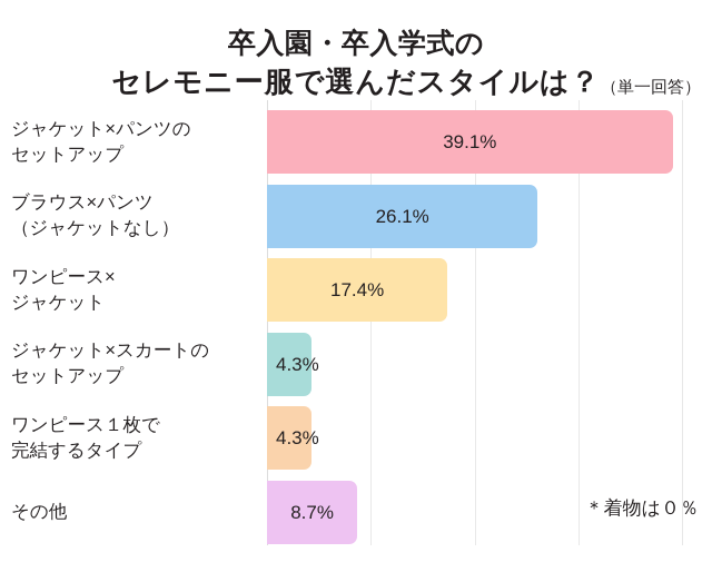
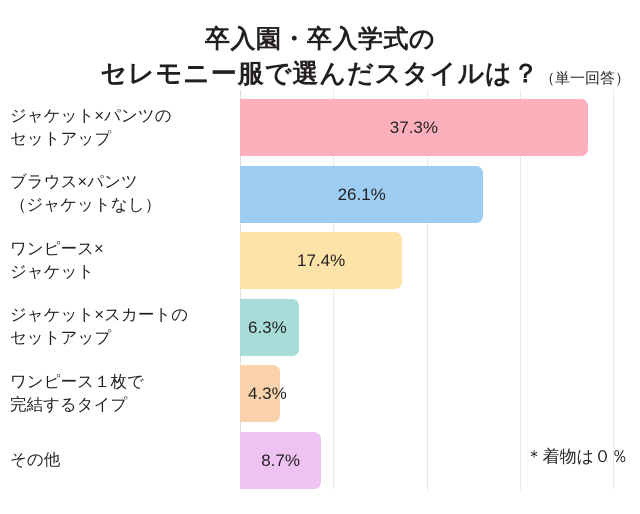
ジャケット×パンツの セットアップ: 39.1% -> 37.3%
ジャケット×スカートの セットアップ: 4.3% -> 6.3%
